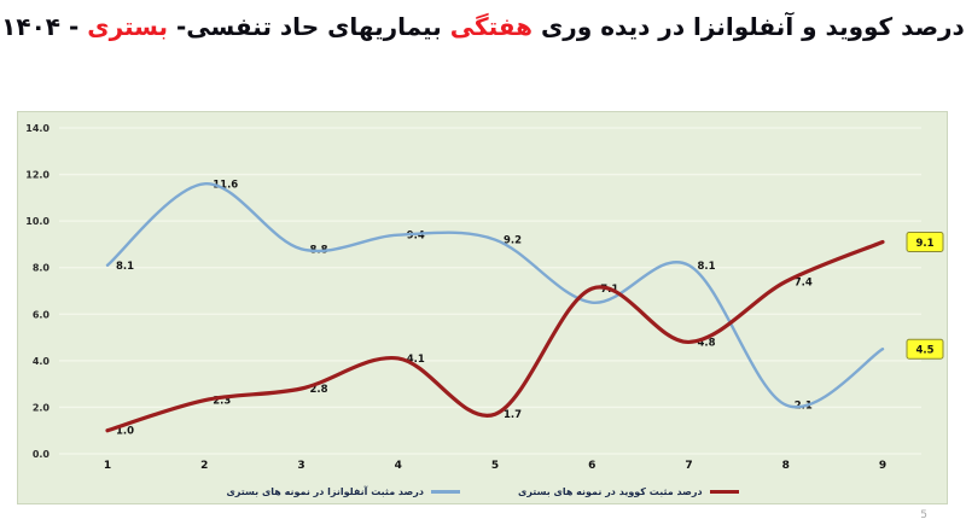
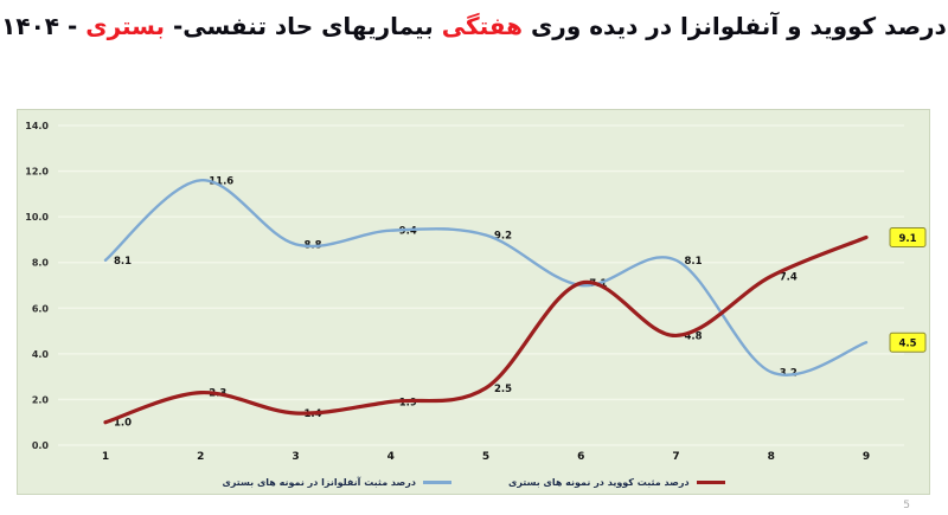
درصد مثبت کووید در نمونه های بستری/3: 2.8 -> 1.4
درصد مثبت کووید در نمونه های بستری/4: 4.1 -> 1.9
درصد مثبت کووید در نمونه های بستری/5: 1.7 -> 2.5
درصد مثبت آنفلوانزا در نمونه های بستری/6: 6.5 -> 7.0
درصد مثبت آنفلوانزا در نمونه های بستری/8: 2.1 -> 3.2
